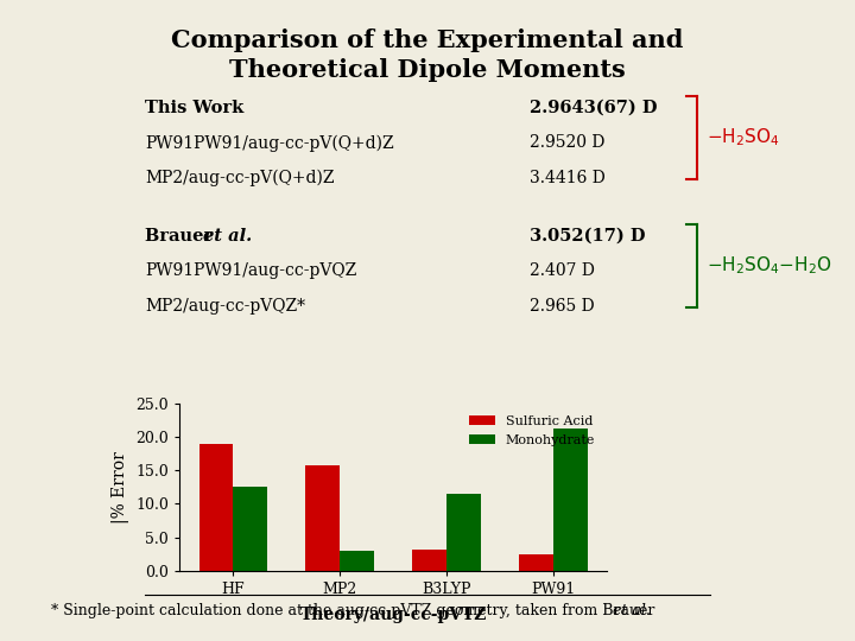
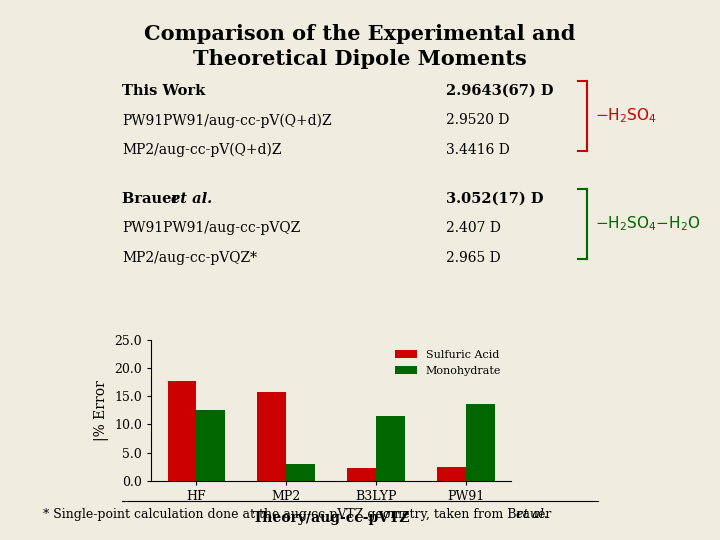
Sulfuric Acid/HF: 19.0 -> 17.8
Sulfuric Acid/B3LYP: 3.2 -> 2.2
Monohydrate/PW91: 21.3 -> 13.6
